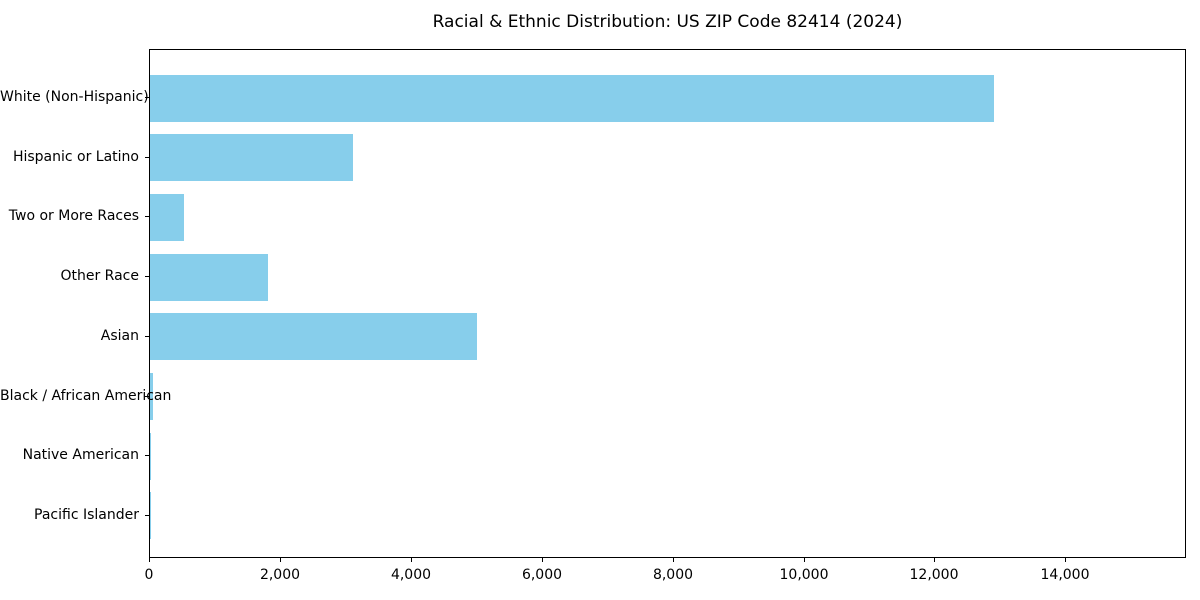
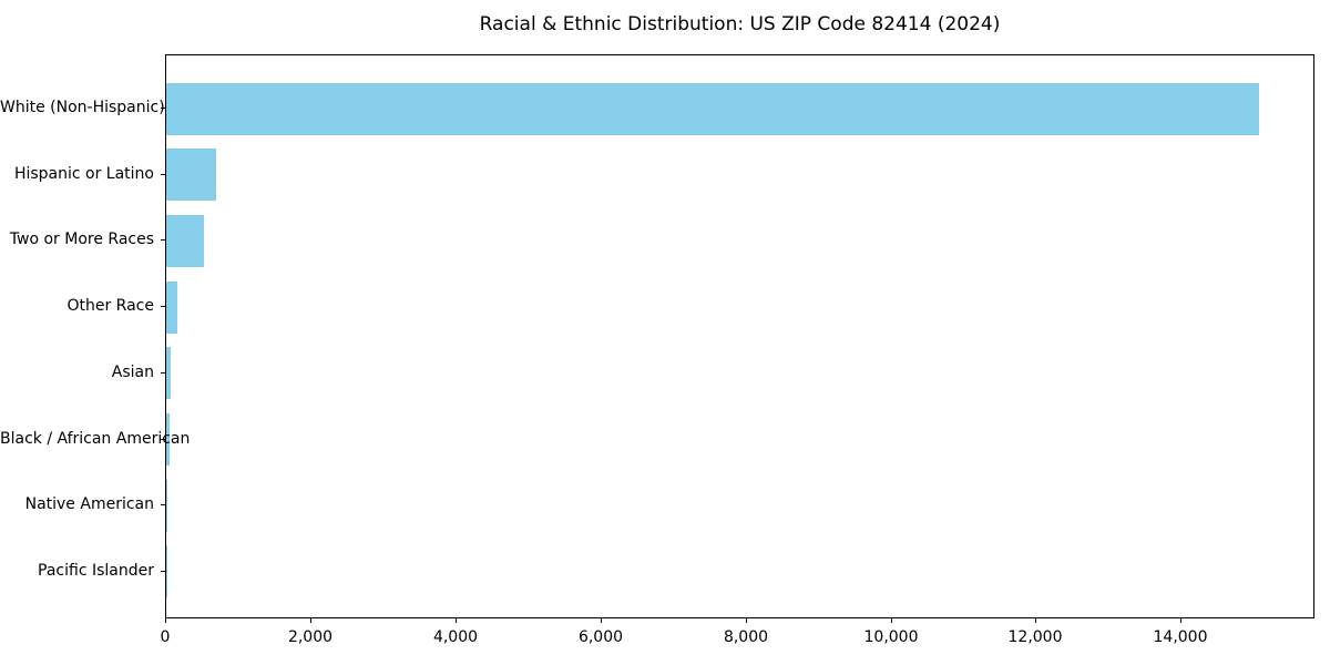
White (Non-Hispanic): 12900 -> 15100
Hispanic or Latino: 3100 -> 700
Other Race: 1800 -> 200
Asian: 5000 -> 100
